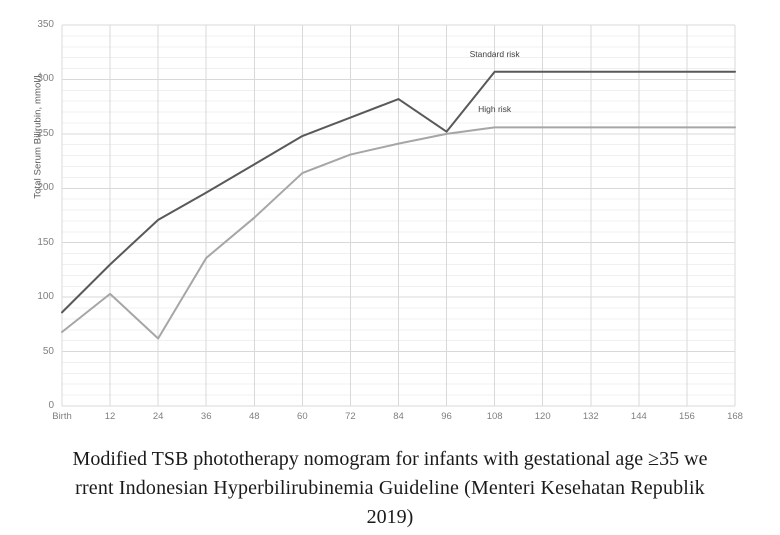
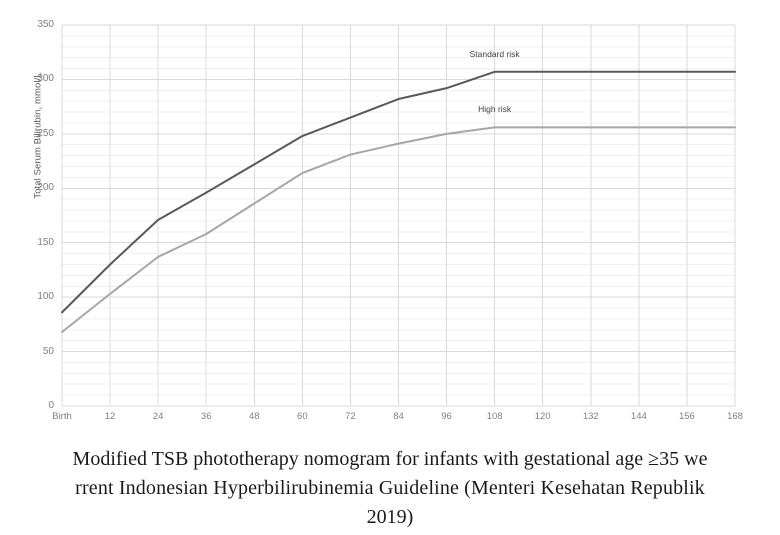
High risk/24: 62 -> 137
High risk/36: 136 -> 158
High risk/48: 173 -> 186
Standard risk/96: 252 -> 292
